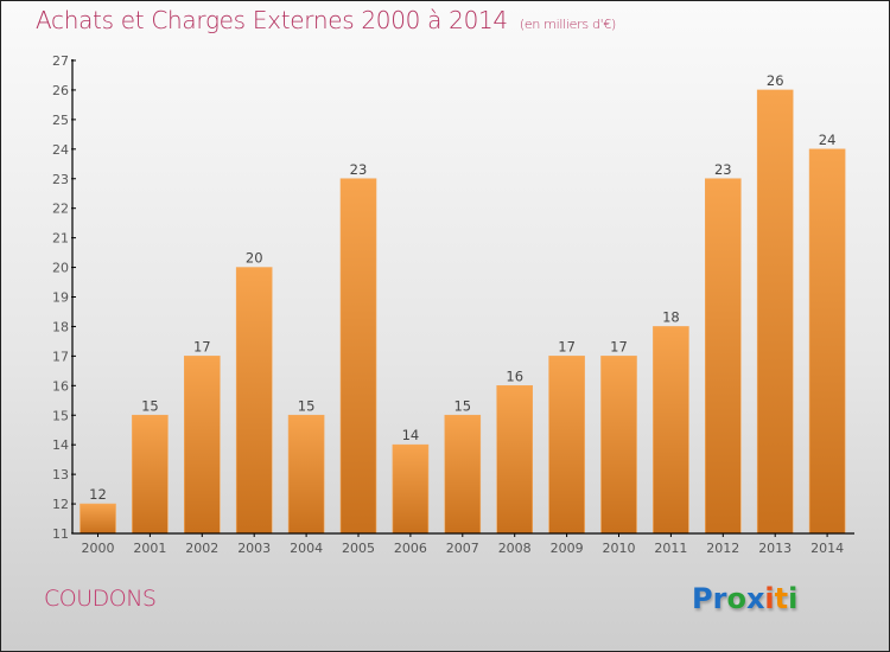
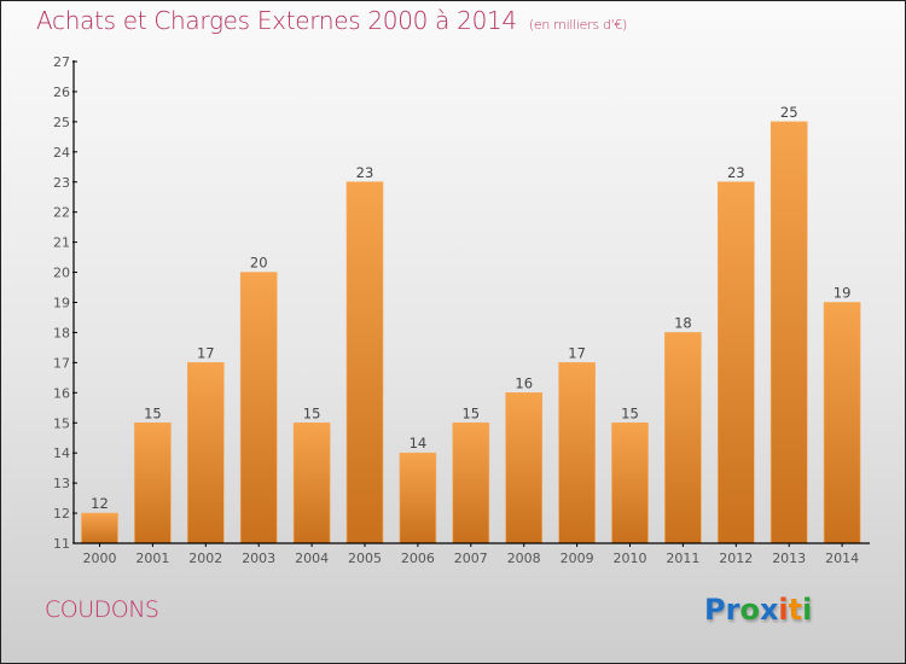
2010: 17 -> 15
2013: 26 -> 25
2014: 24 -> 19
